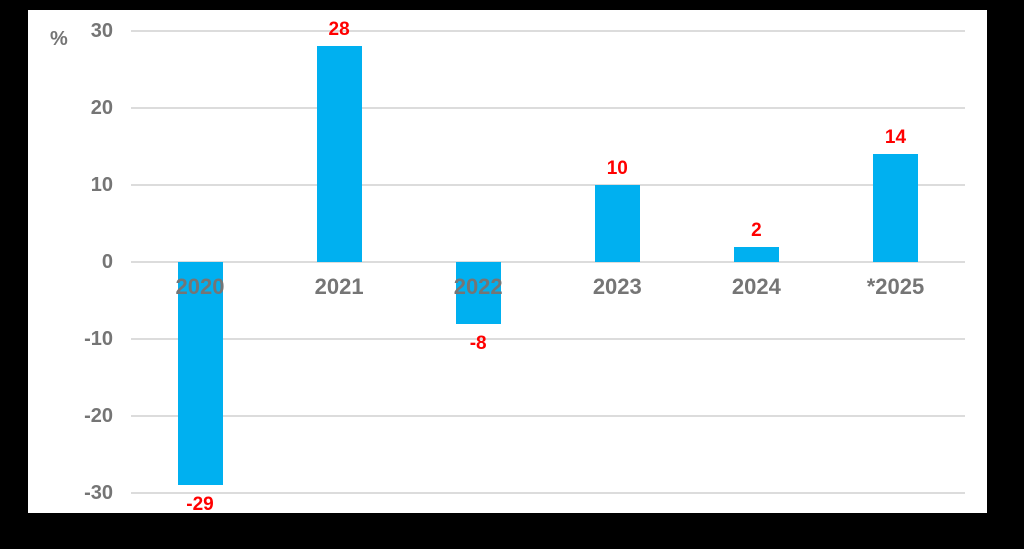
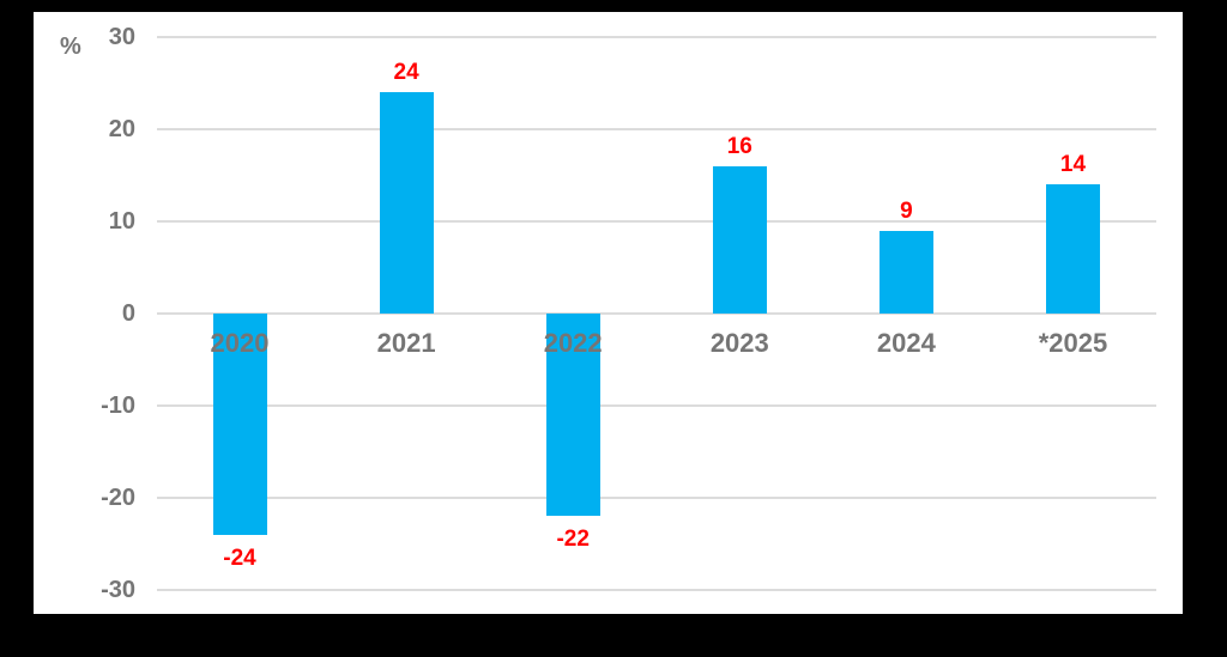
2020: -29 -> -24
2021: 28 -> 24
2022: -8 -> -22
2023: 10 -> 16
2024: 2 -> 9
